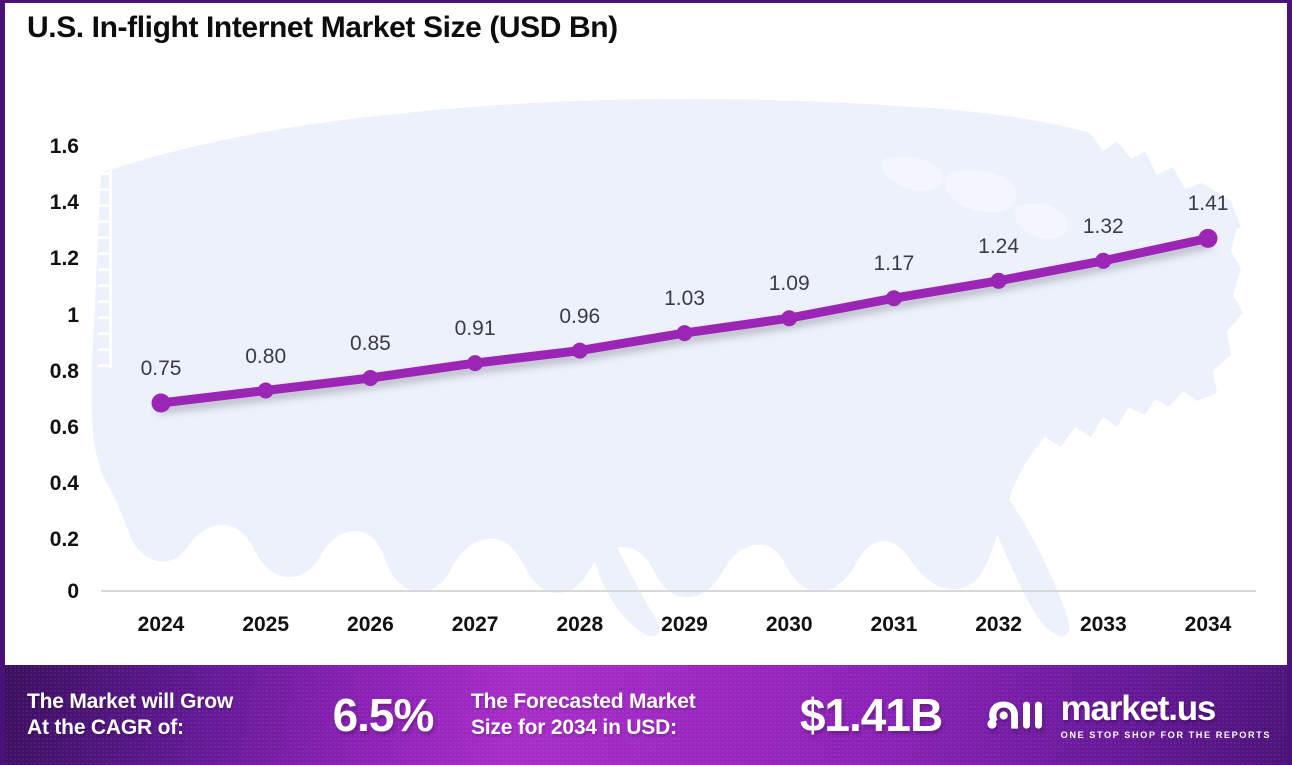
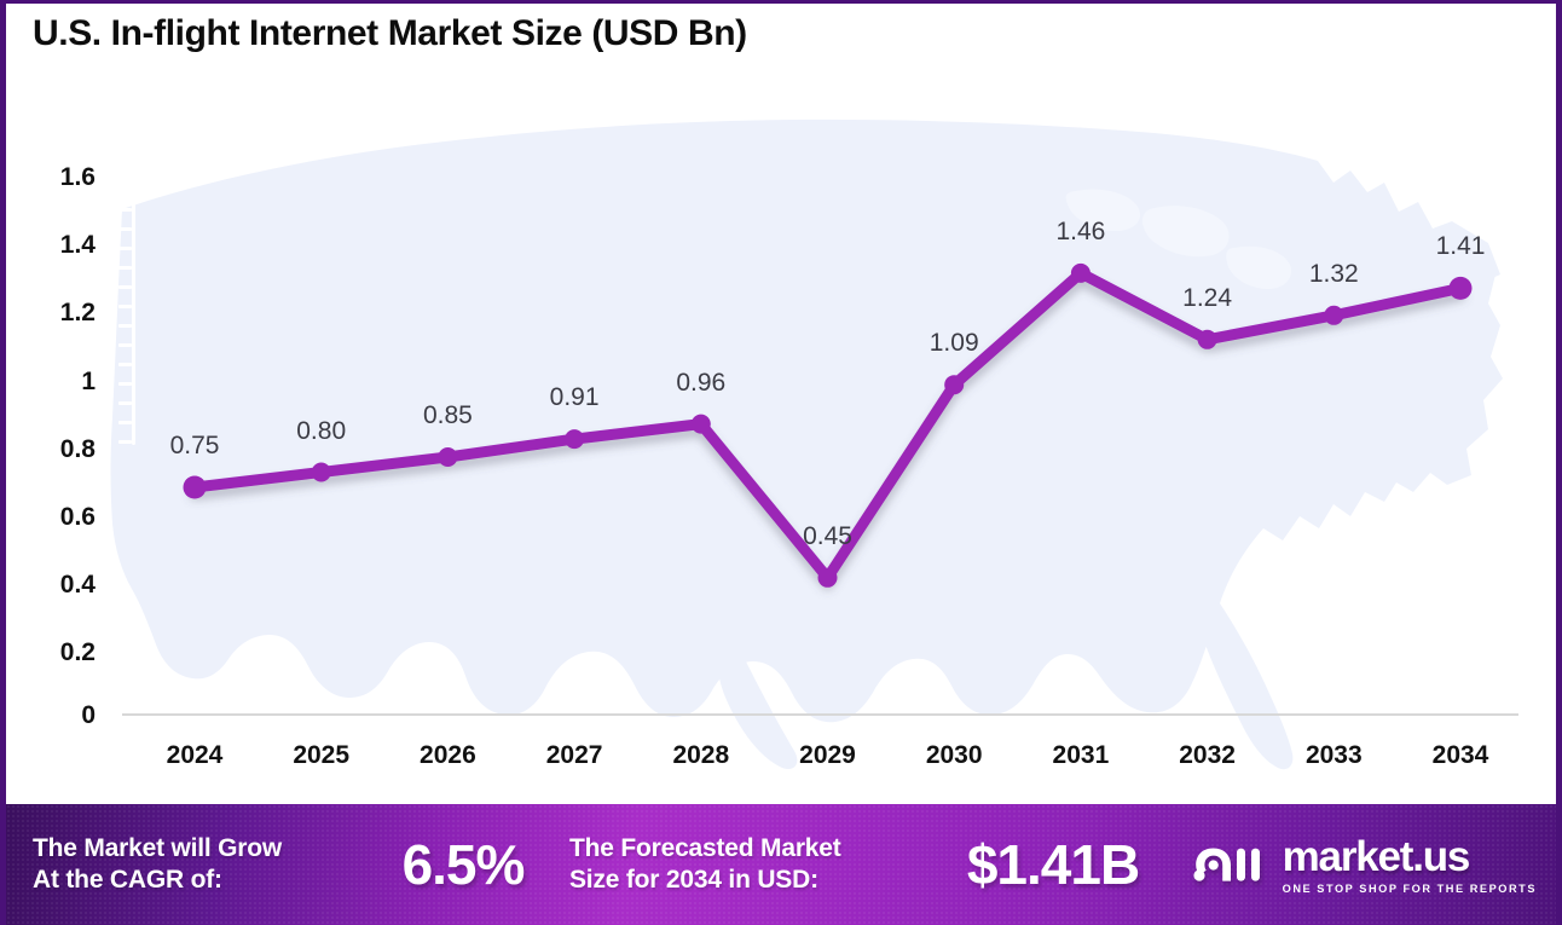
2029: 1.03 -> 0.45
2031: 1.17 -> 1.46
